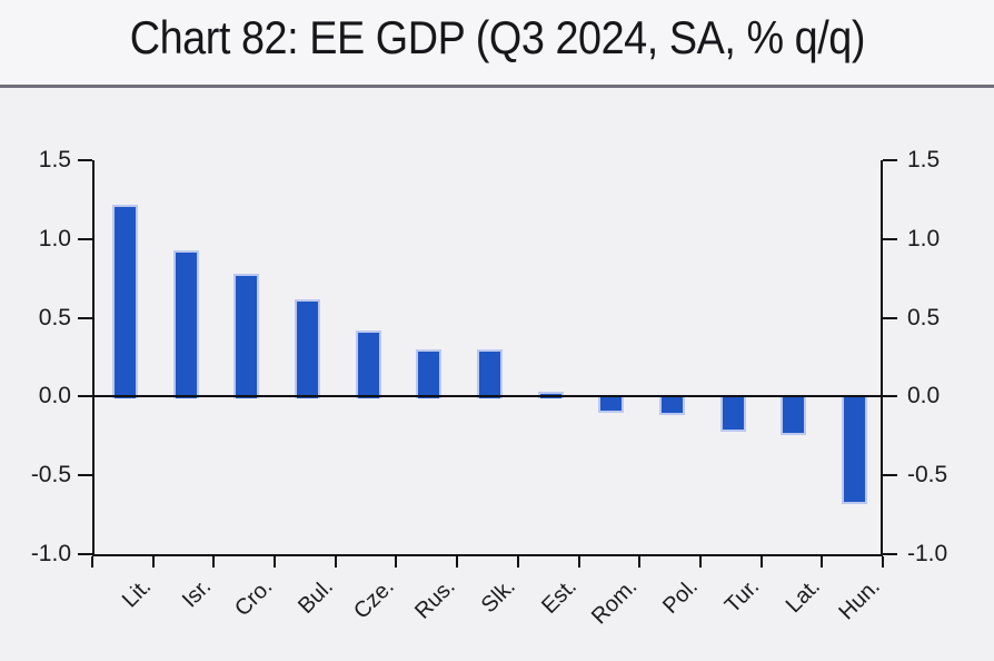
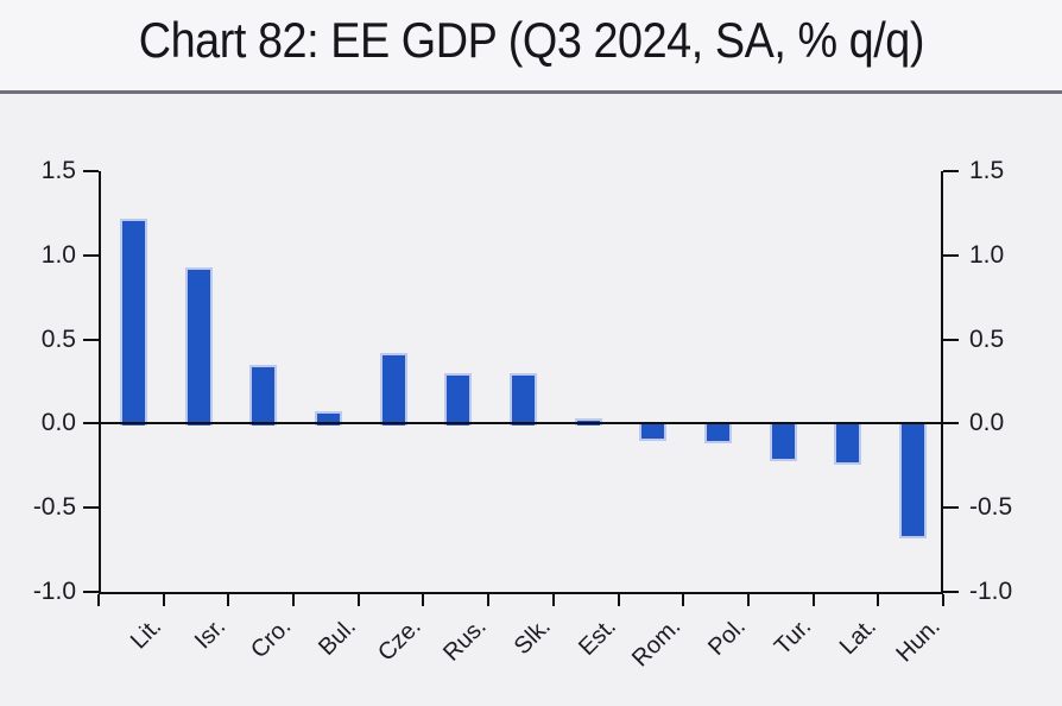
Cro.: 0.78 -> 0.35
Bul.: 0.62 -> 0.07
